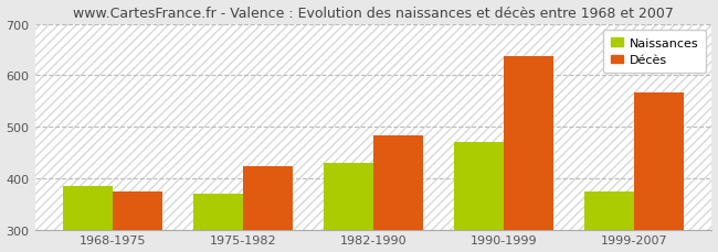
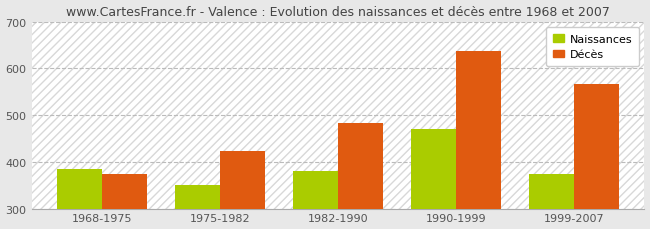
Naissances/1975-1982: 370 -> 350
Naissances/1982-1990: 430 -> 380
